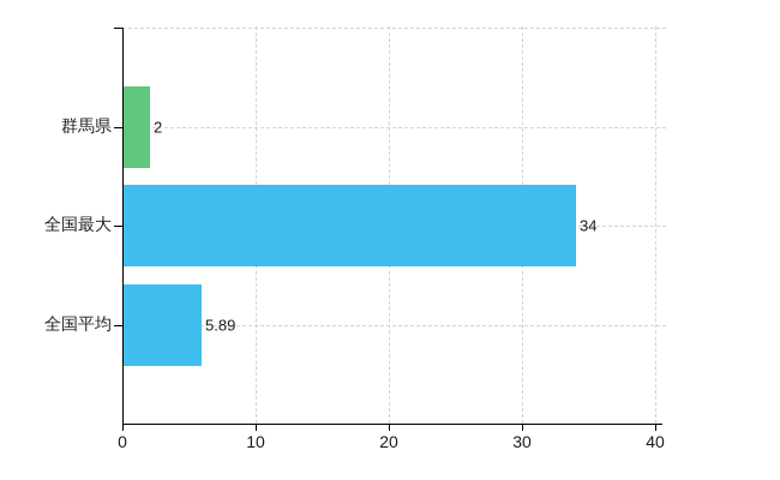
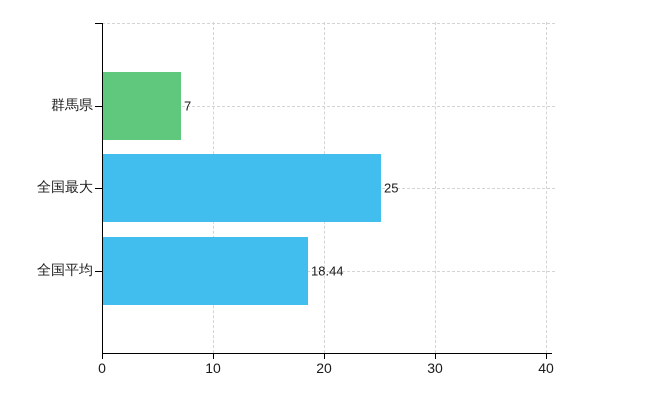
群馬県: 2 -> 7
全国最大: 34 -> 25
全国平均: 5.89 -> 18.44
